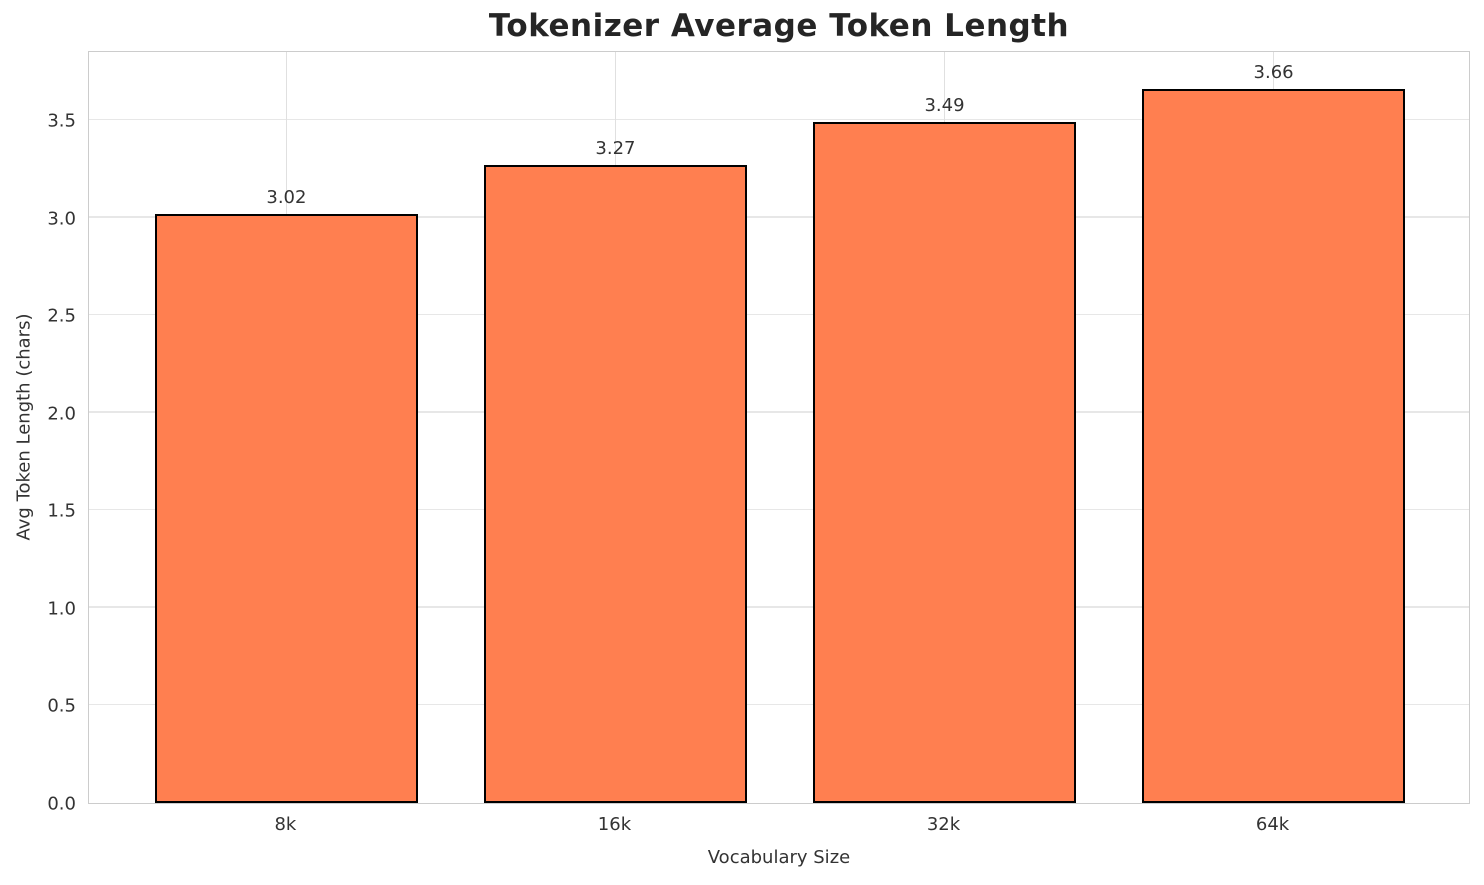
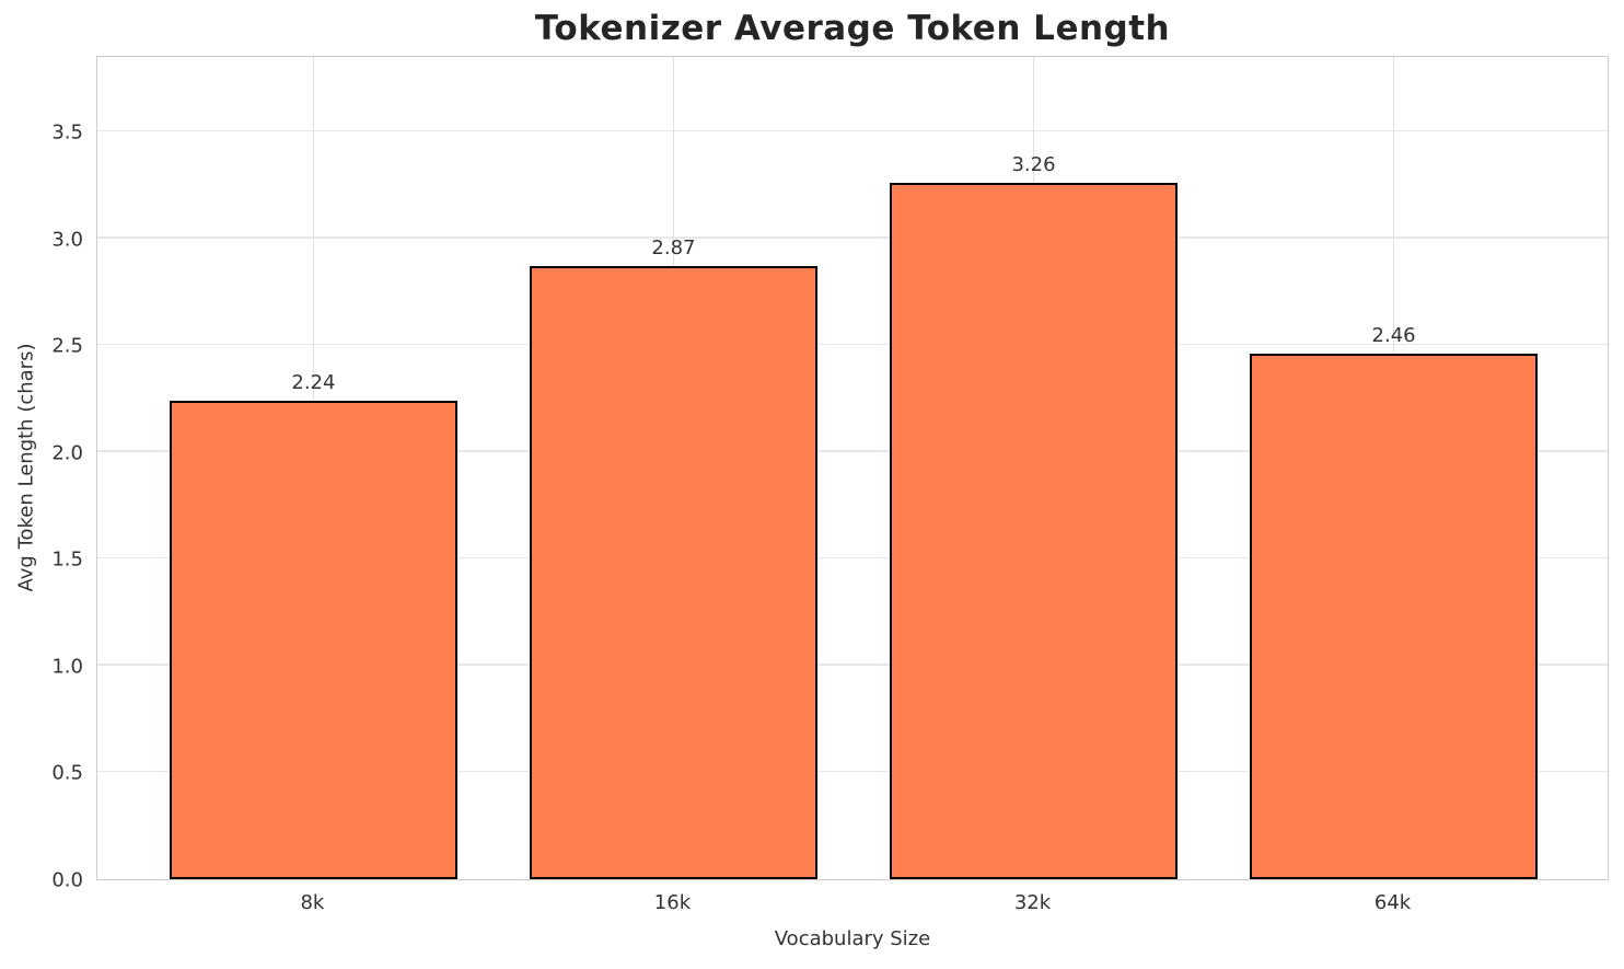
8k: 3.02 -> 2.24
16k: 3.27 -> 2.87
32k: 3.49 -> 3.26
64k: 3.66 -> 2.46
